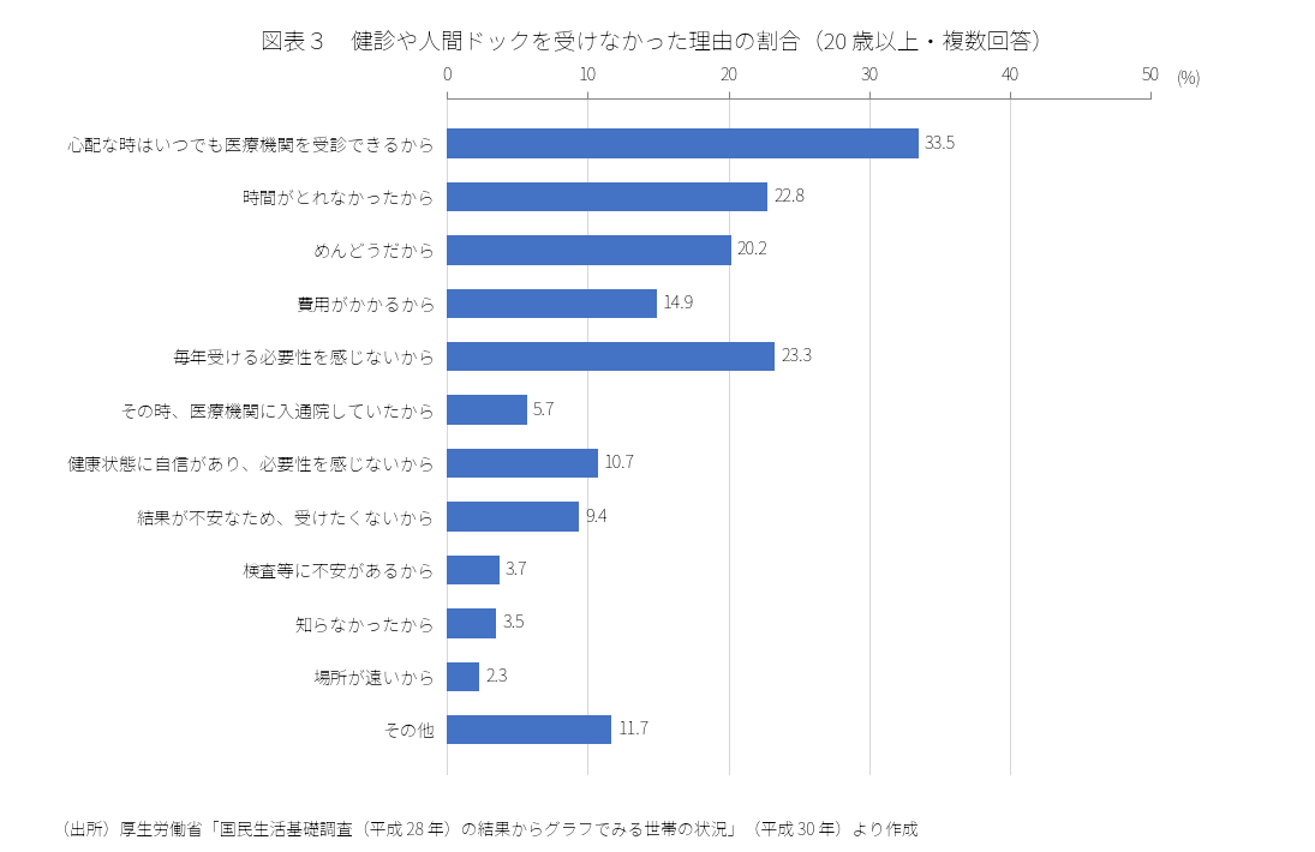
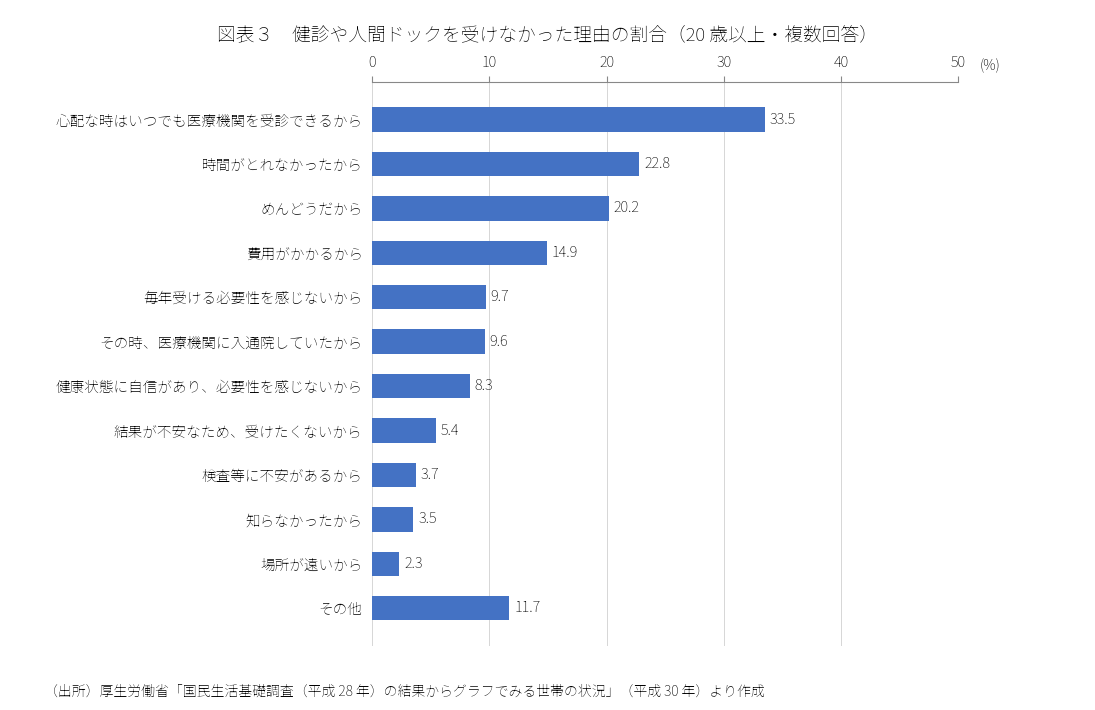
毎年受ける必要性を感じないから: 23.3 -> 9.7
その時、医療機関に入通院していたから: 5.7 -> 9.6
健康状態に自信があり、必要性を感じないから: 10.7 -> 8.3
結果が不安なため、受けたくないから: 9.4 -> 5.4
